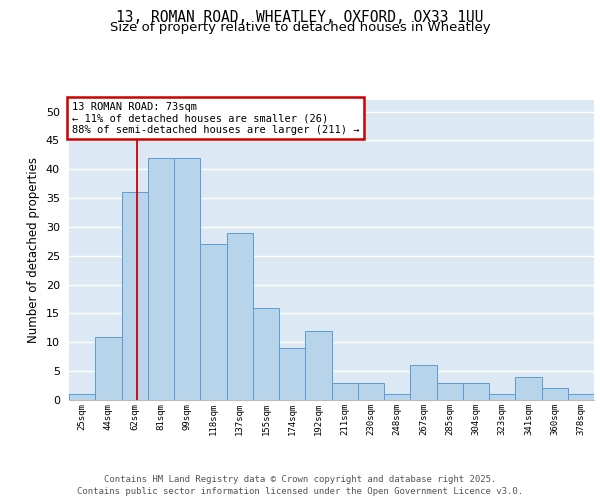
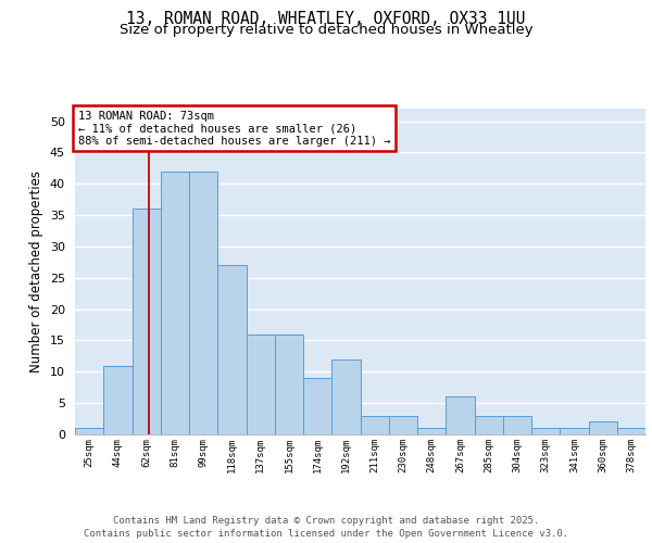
137sqm: 29 -> 16
341sqm: 4 -> 1
